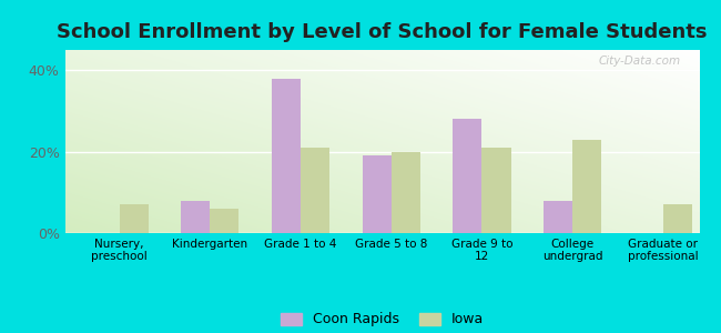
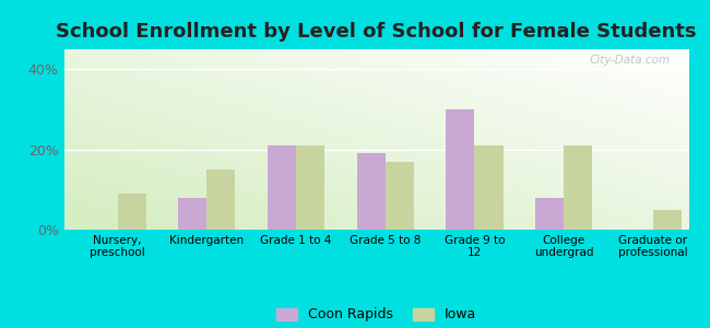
Iowa/Nursery, preschool: 7% -> 9%
Iowa/Kindergarten: 6% -> 15%
Coon Rapids/Grade 1 to 4: 38% -> 21%
Iowa/Grade 5 to 8: 20% -> 17%
Coon Rapids/Grade 9 to 12: 28% -> 30%
Iowa/College undergrad: 23% -> 21%
Iowa/Graduate or professional: 7% -> 5%
